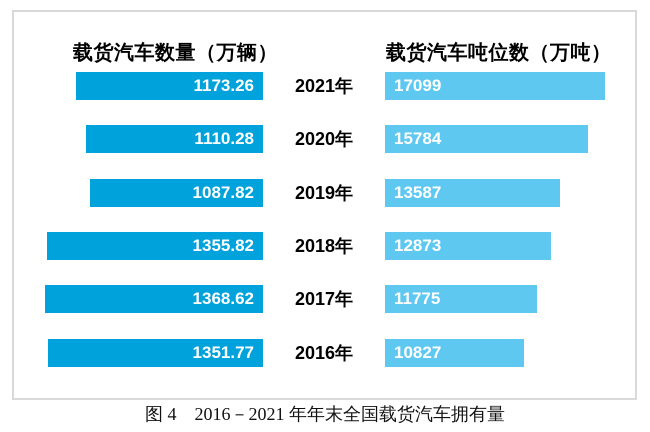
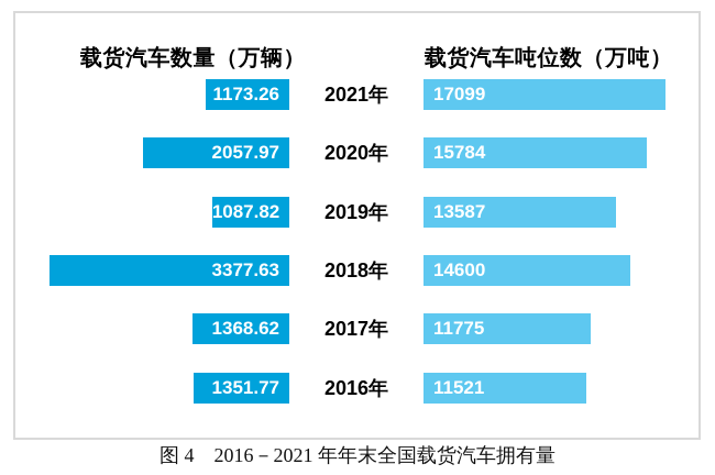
载货汽车数量（万辆）/2020年: 1110.28 -> 2057.97
载货汽车数量（万辆）/2018年: 1355.82 -> 3377.63
载货汽车吨位数（万吨）/2018年: 12873 -> 14600
载货汽车吨位数（万吨）/2016年: 10827 -> 11521
